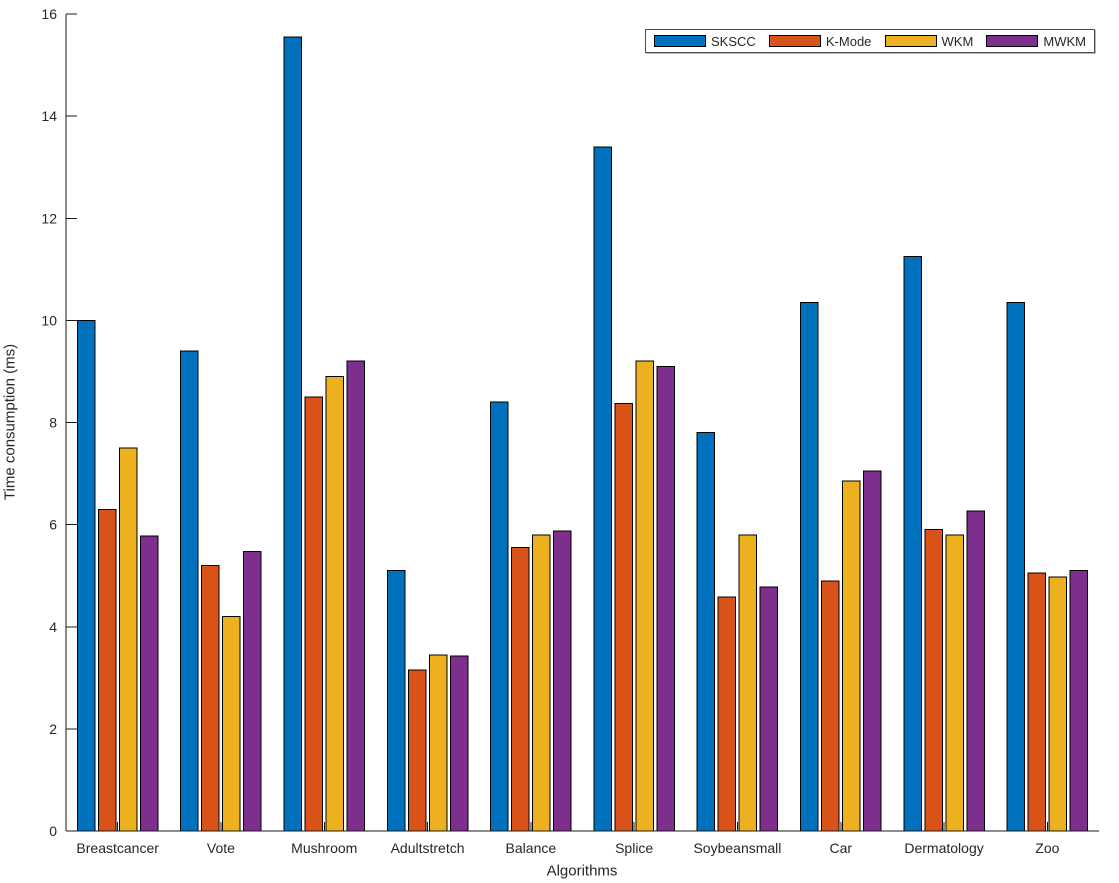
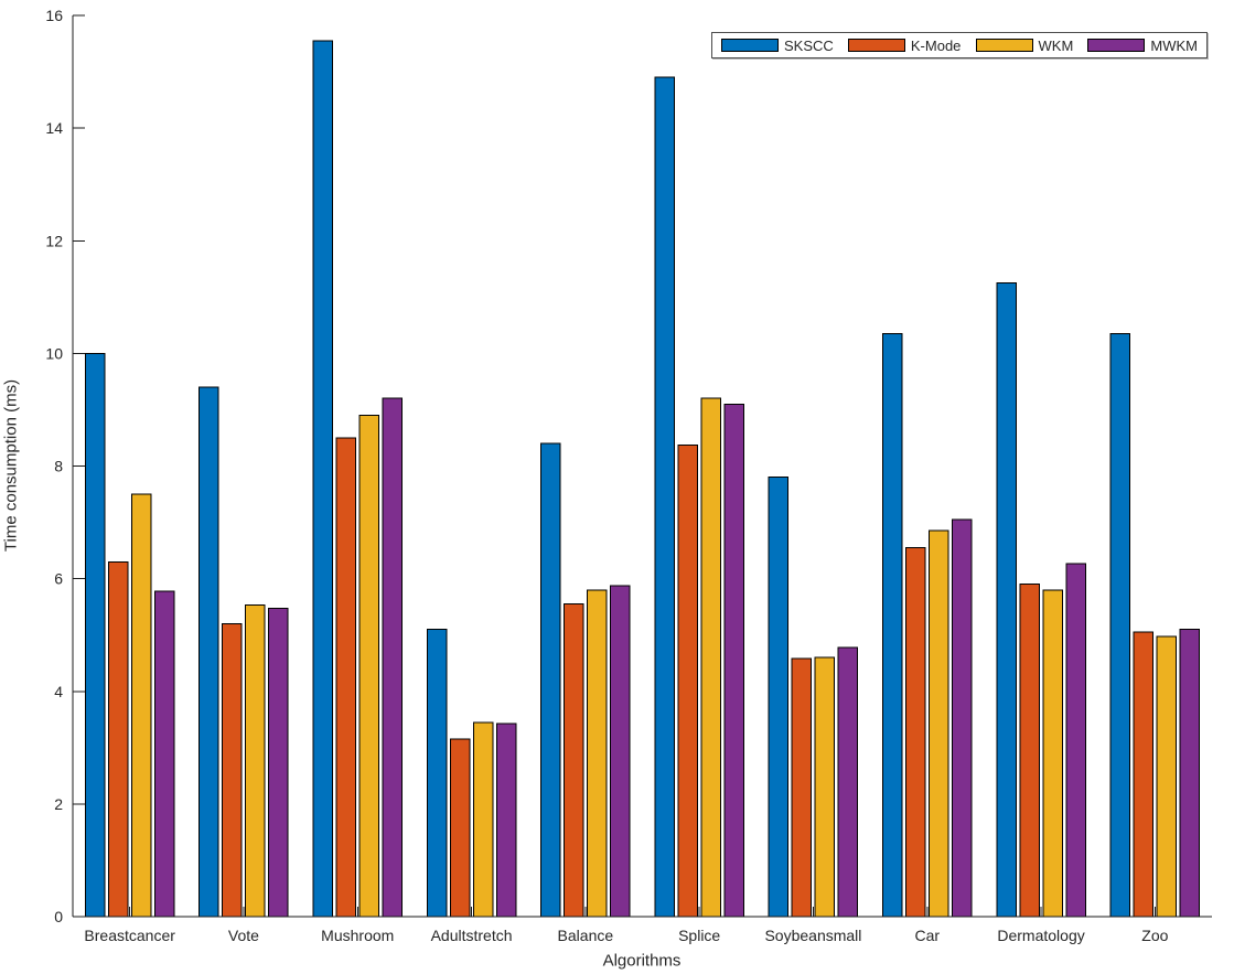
WKM/Vote: 4.2 -> 5.5
SKSCC/Splice: 13.4 -> 14.9
WKM/Soybeansmall: 5.8 -> 4.6
K-Mode/Car: 4.9 -> 6.5
